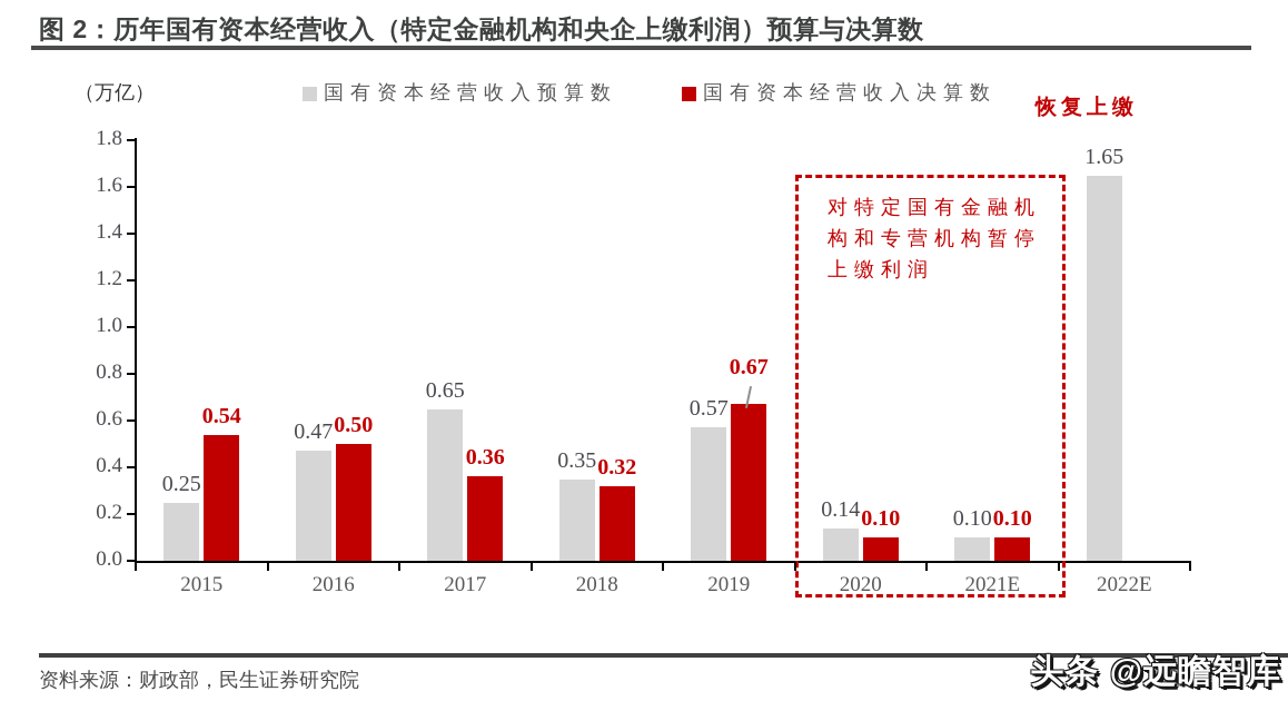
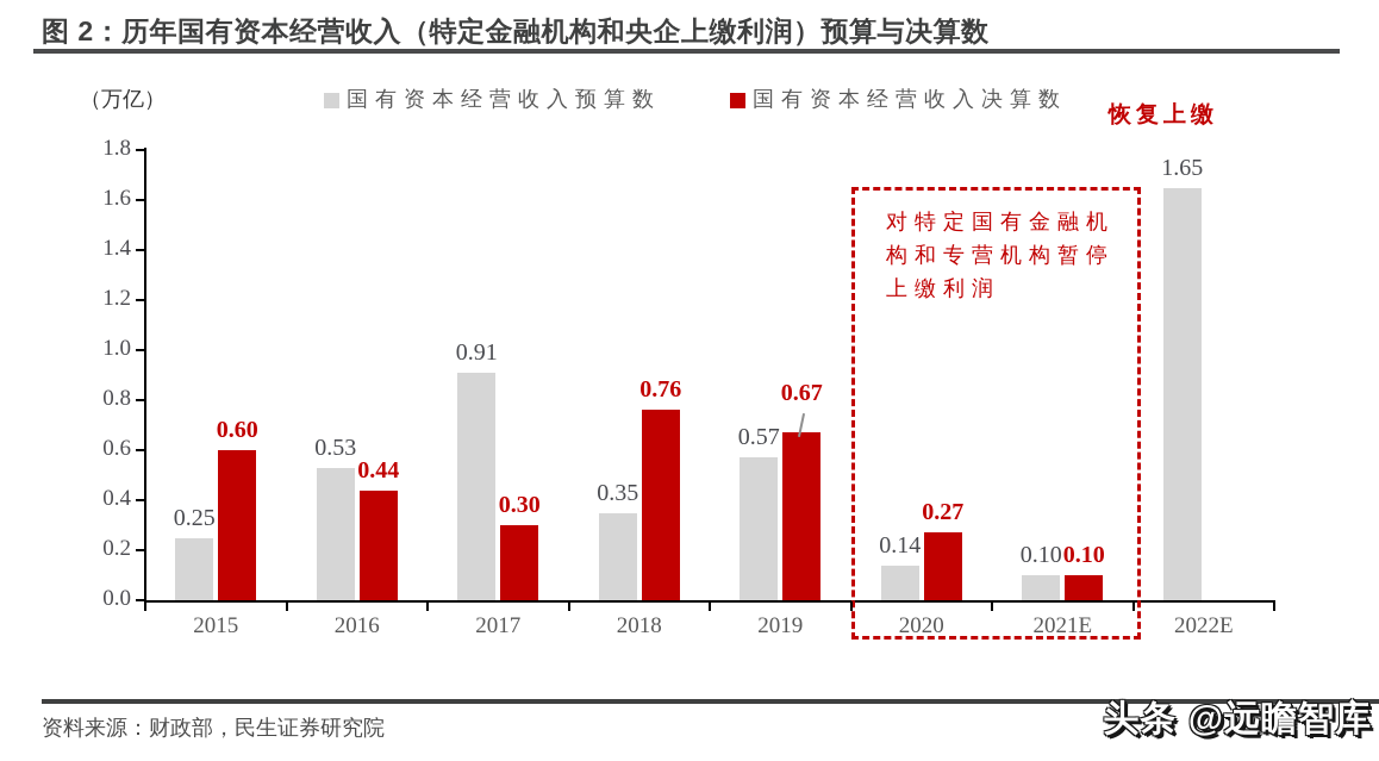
国有资本经营收入决算数/2015: 0.54 -> 0.60
国有资本经营收入预算数/2016: 0.47 -> 0.53
国有资本经营收入决算数/2016: 0.50 -> 0.44
国有资本经营收入预算数/2017: 0.65 -> 0.91
国有资本经营收入决算数/2017: 0.36 -> 0.30
国有资本经营收入决算数/2018: 0.32 -> 0.76
国有资本经营收入决算数/2020: 0.10 -> 0.27
